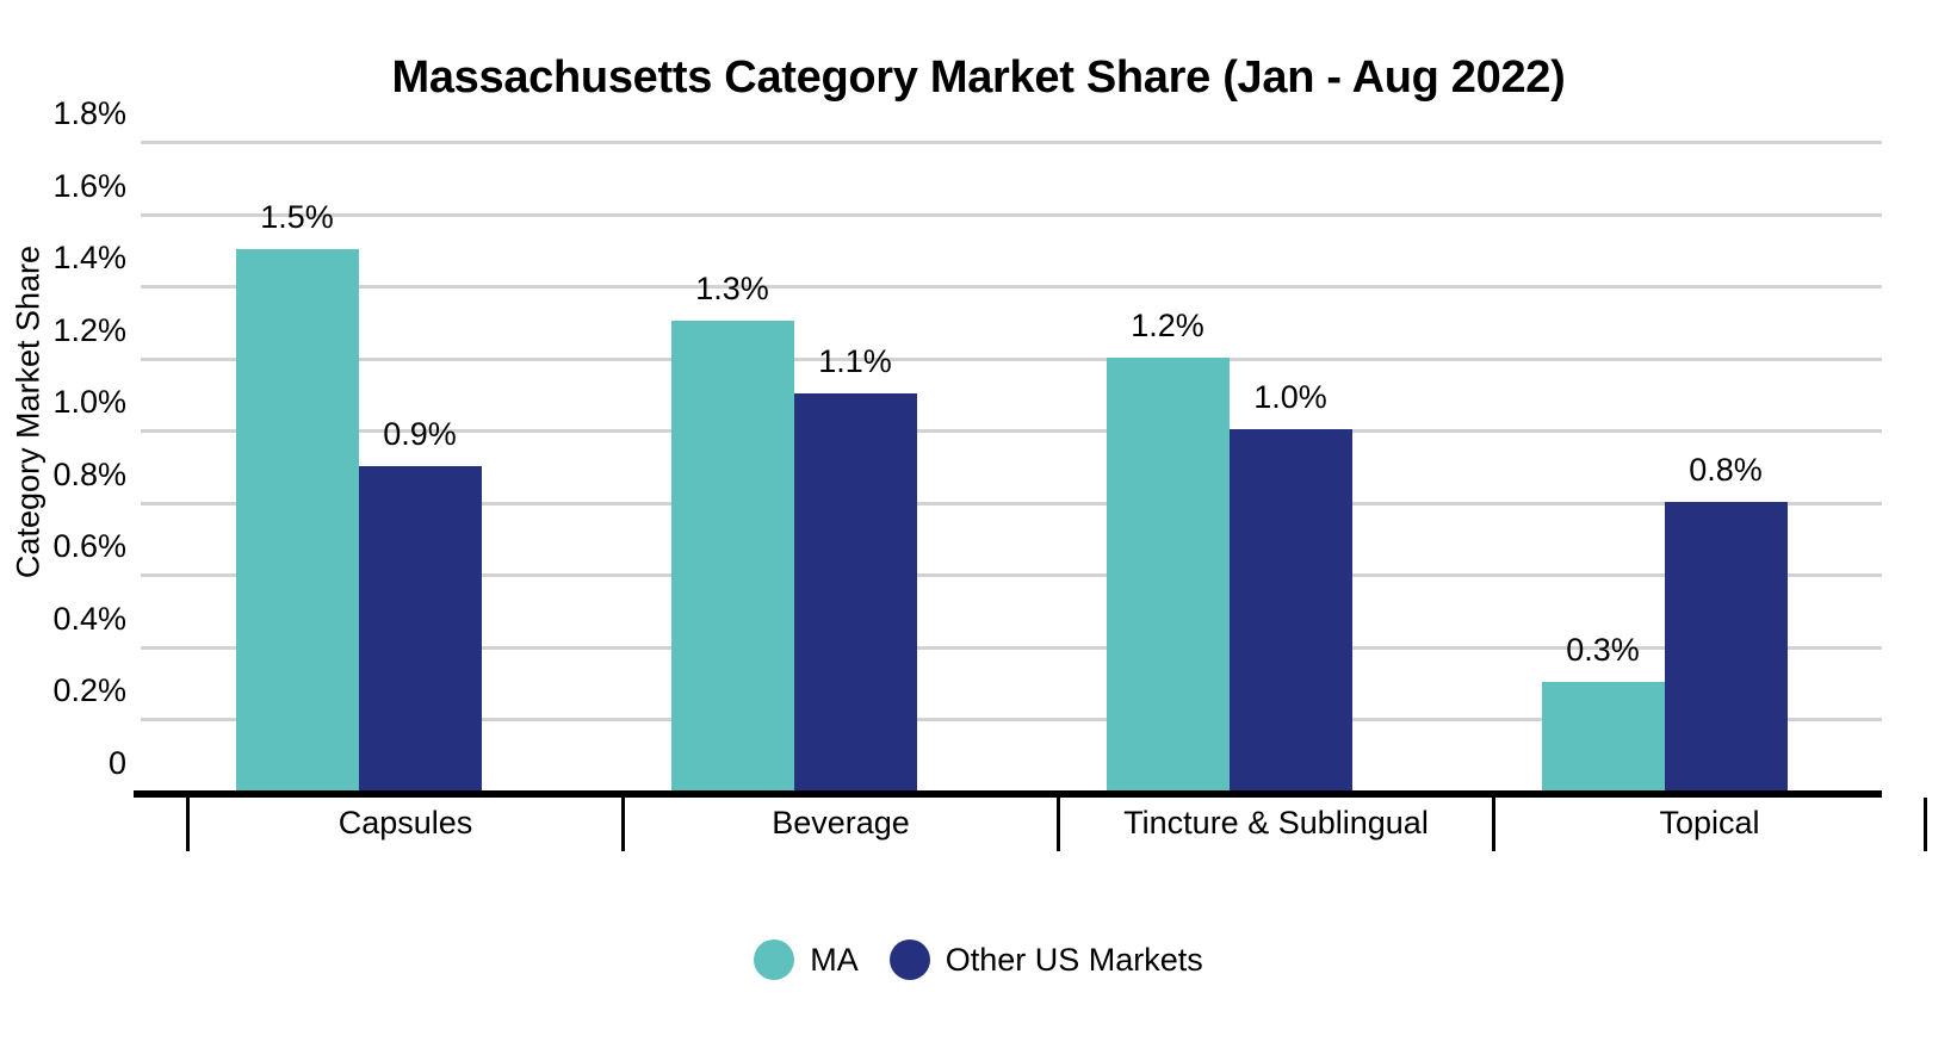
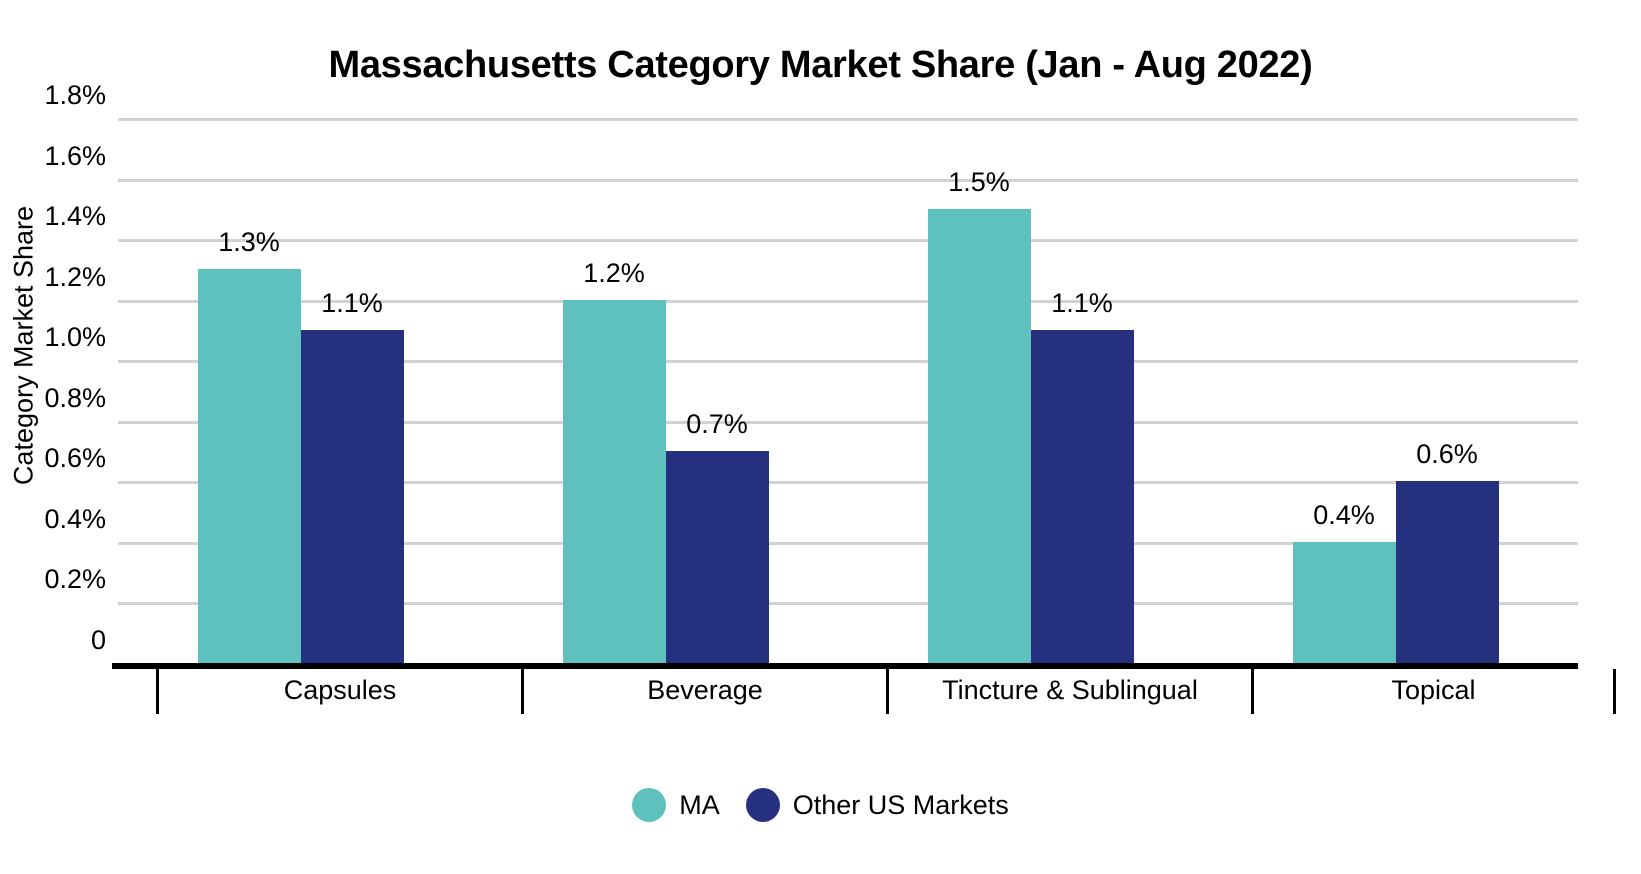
MA/Capsules: 1.5% -> 1.3%
Other US Markets/Capsules: 0.9% -> 1.1%
MA/Beverage: 1.3% -> 1.2%
Other US Markets/Beverage: 1.1% -> 0.7%
MA/Tincture & Sublingual: 1.2% -> 1.5%
Other US Markets/Tincture & Sublingual: 1.0% -> 1.1%
MA/Topical: 0.3% -> 0.4%
Other US Markets/Topical: 0.8% -> 0.6%
